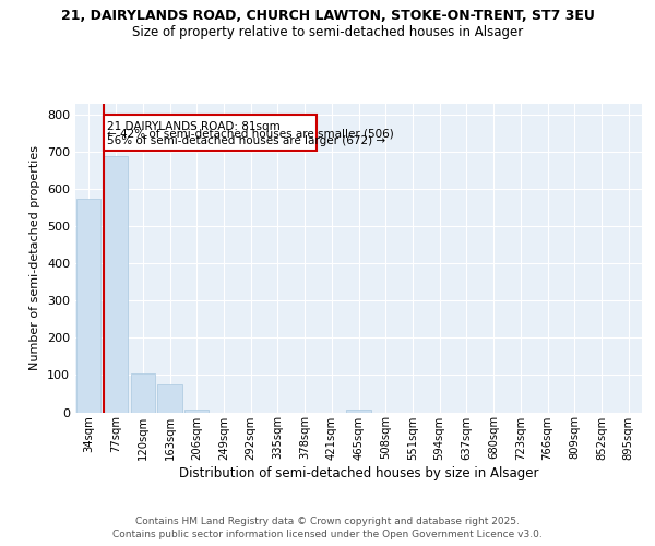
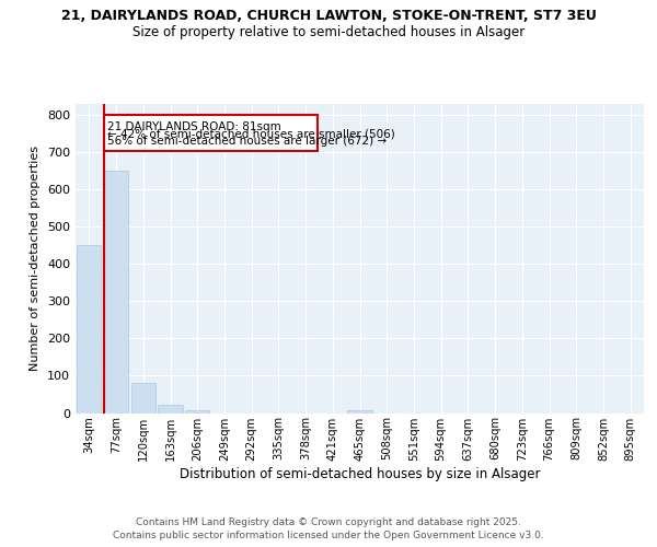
34sqm: 575 -> 450
77sqm: 690 -> 650
120sqm: 105 -> 80
163sqm: 75 -> 23
